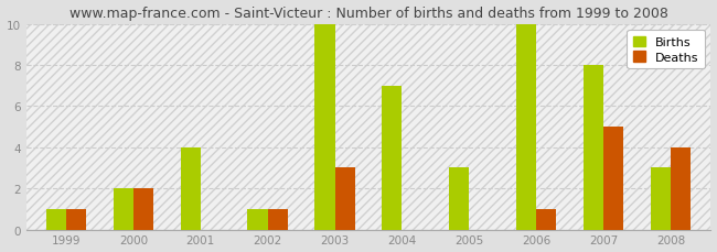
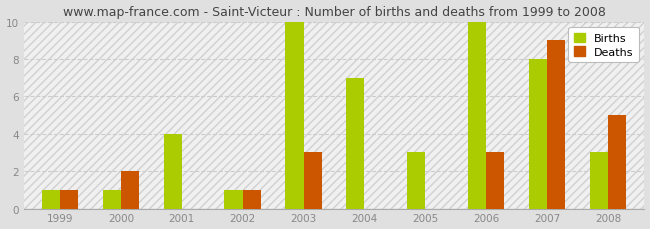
Births/2000: 2 -> 1
Deaths/2006: 1 -> 3
Deaths/2007: 5 -> 9
Deaths/2008: 4 -> 5
